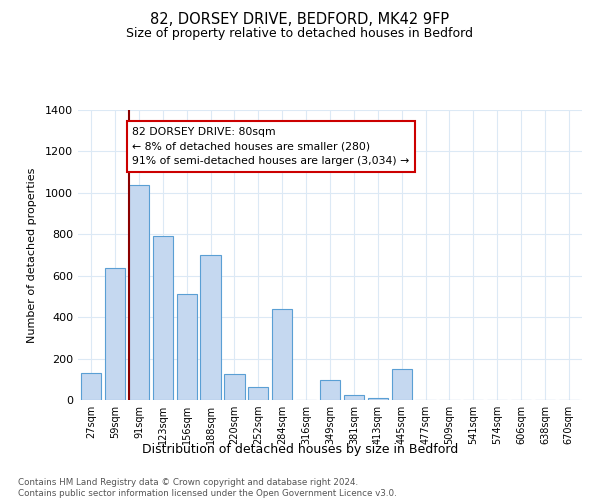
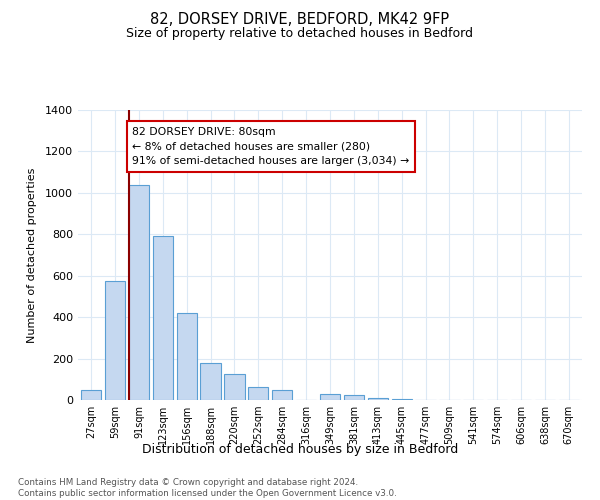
27sqm: 130 -> 50
59sqm: 635 -> 575
156sqm: 510 -> 420
188sqm: 700 -> 180
284sqm: 440 -> 50
349sqm: 95 -> 30
445sqm: 150 -> 5
